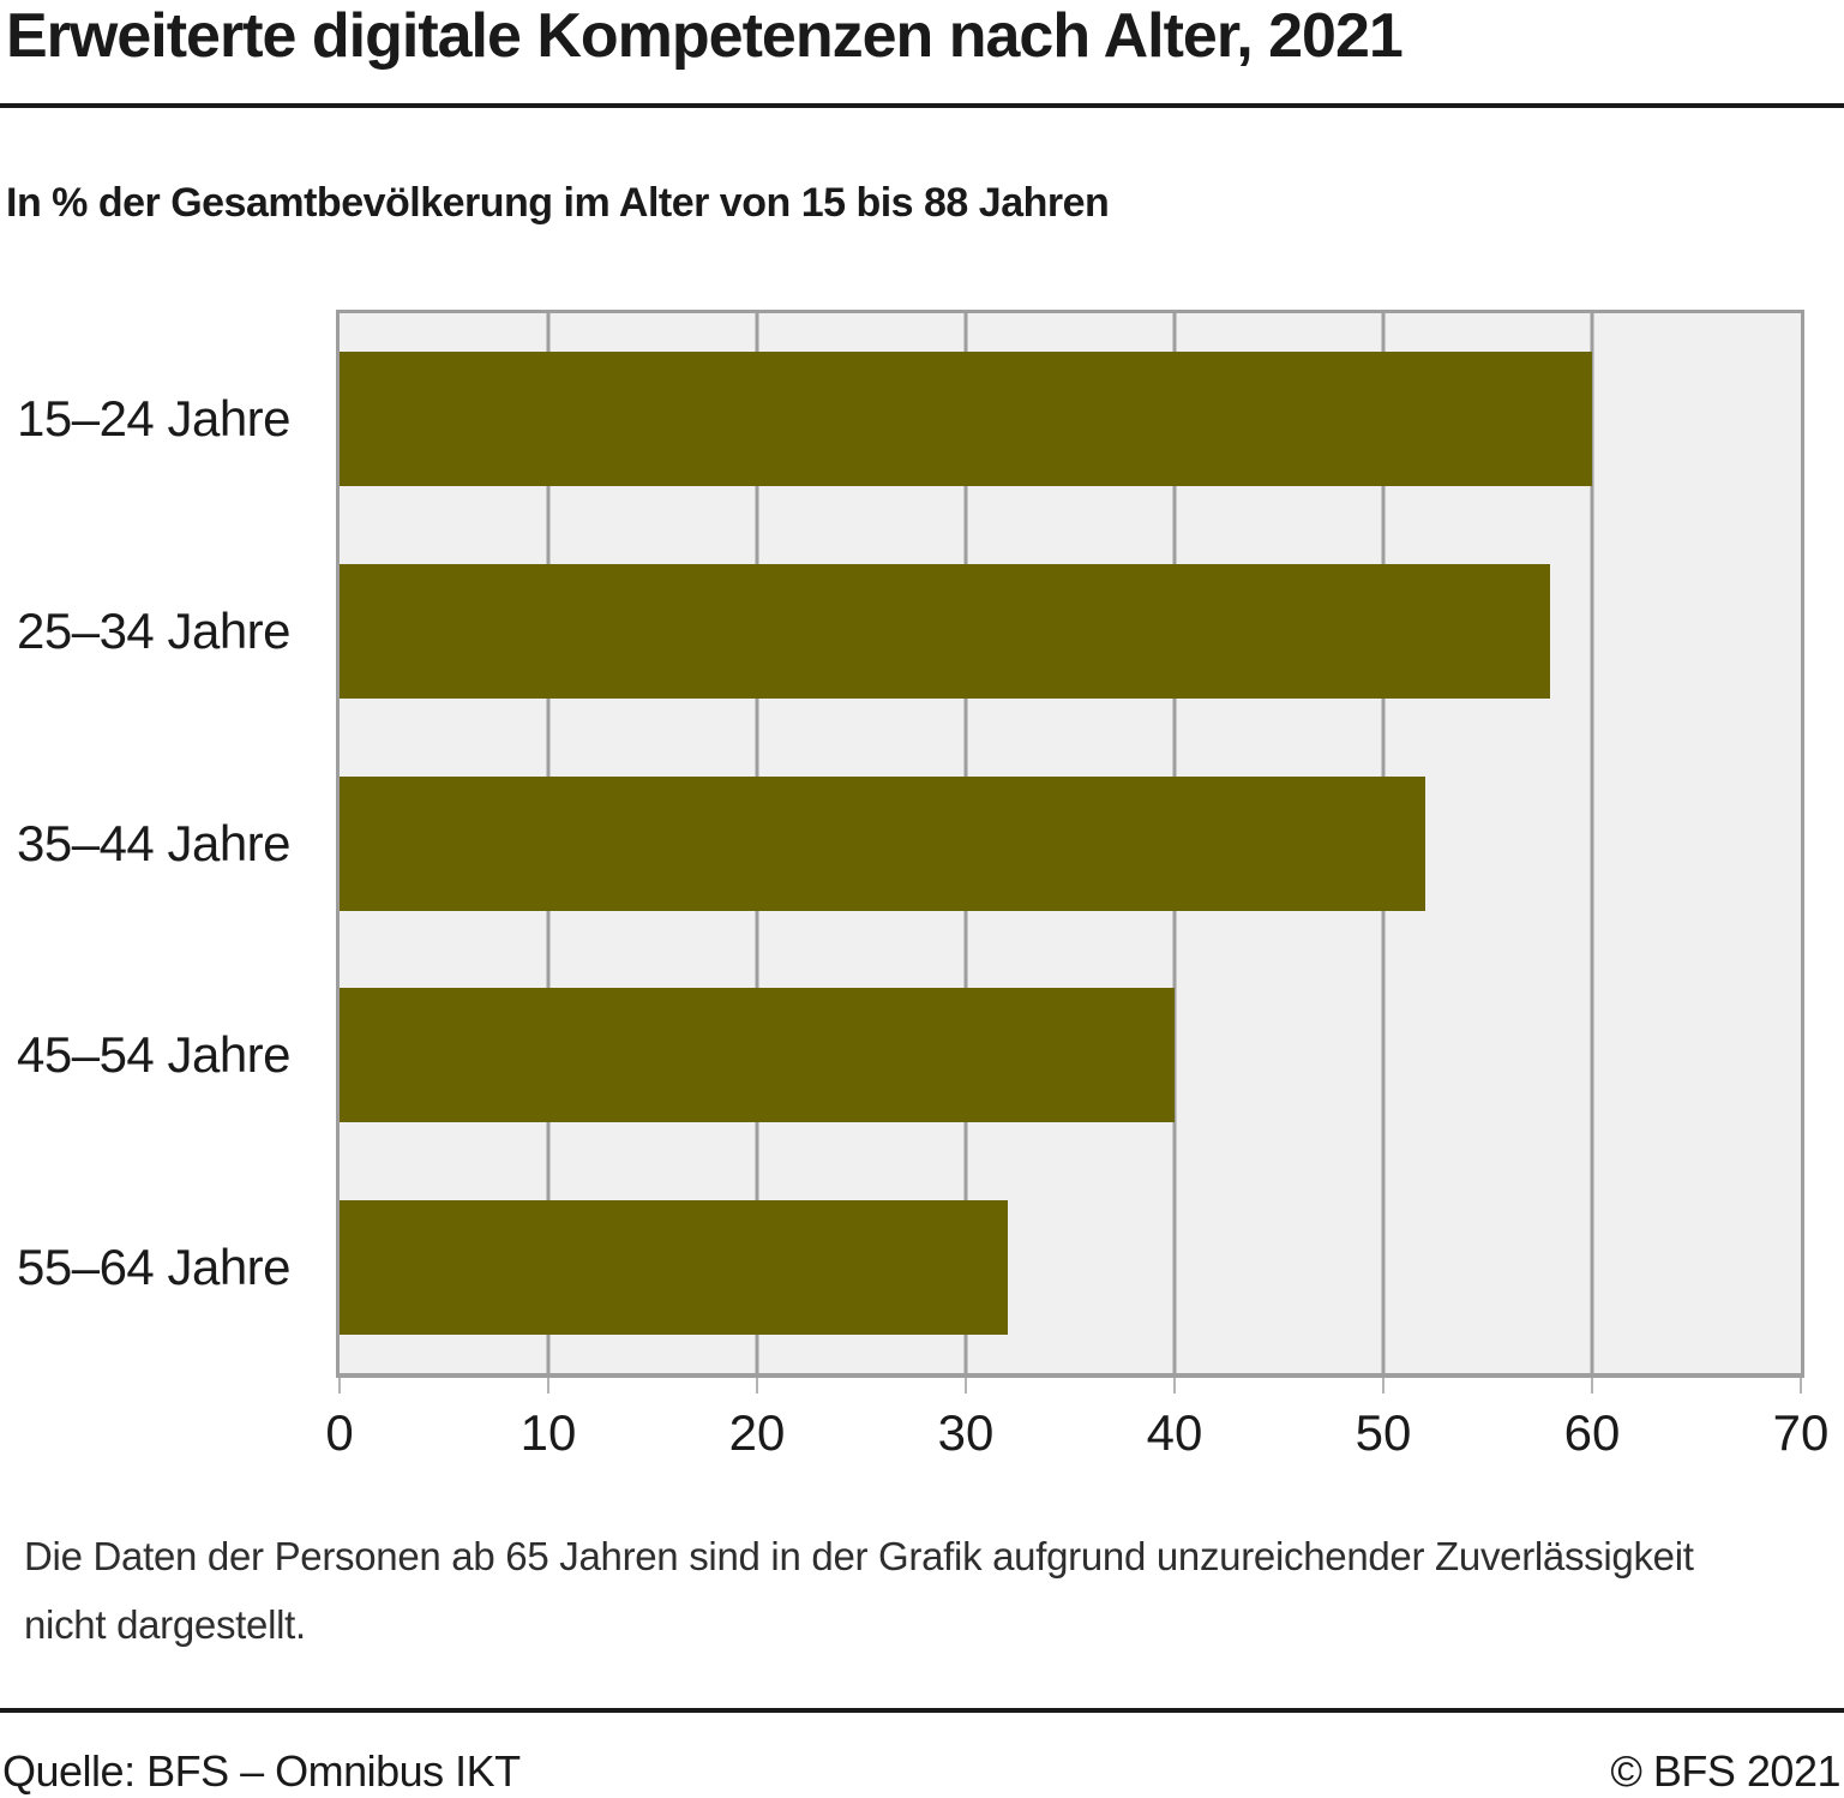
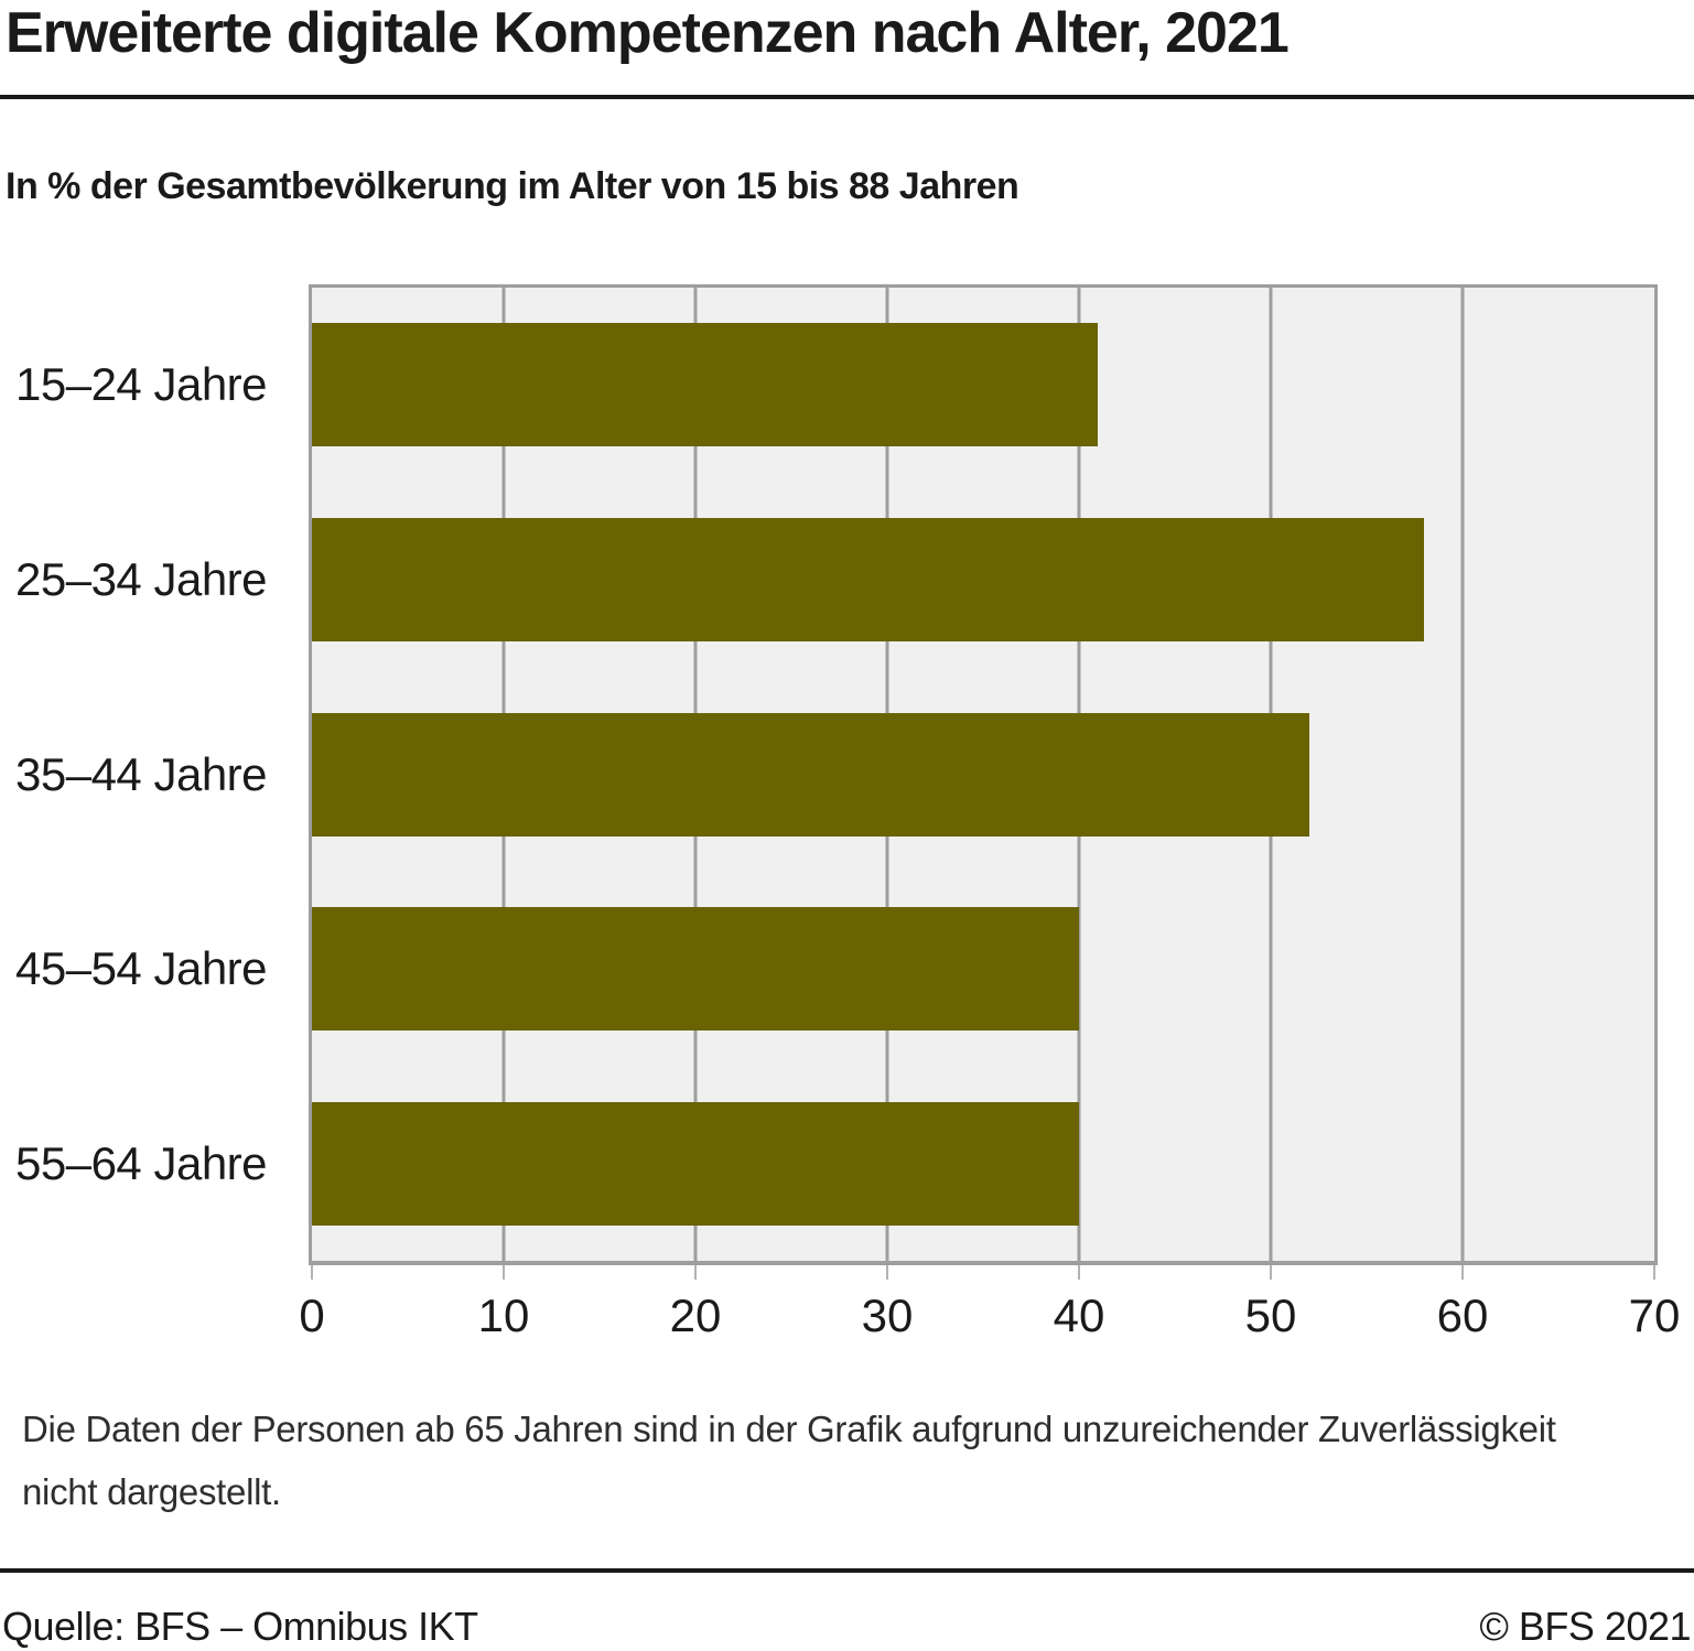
15–24 Jahre: 60 -> 41
55–64 Jahre: 32 -> 40
